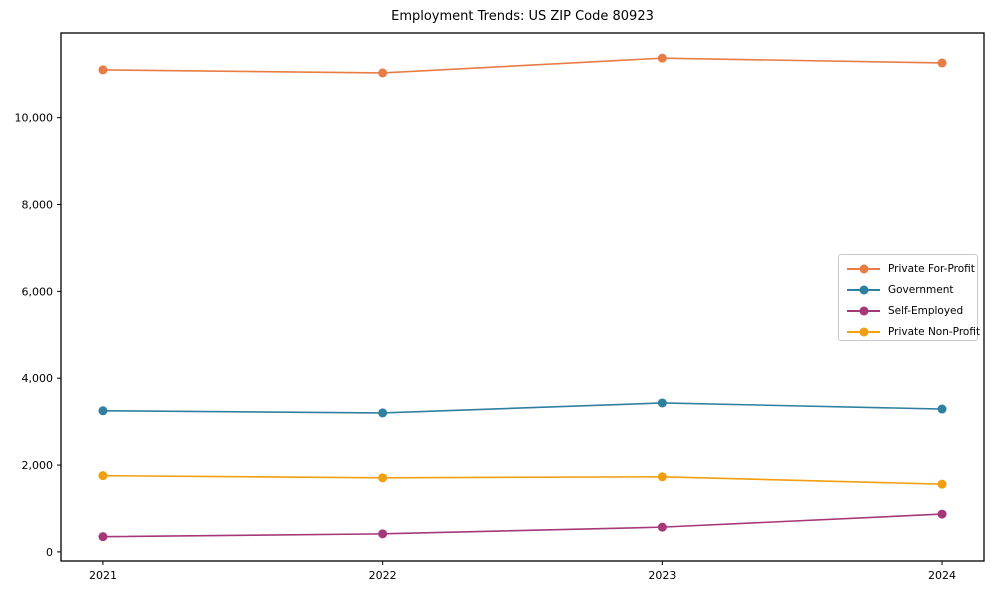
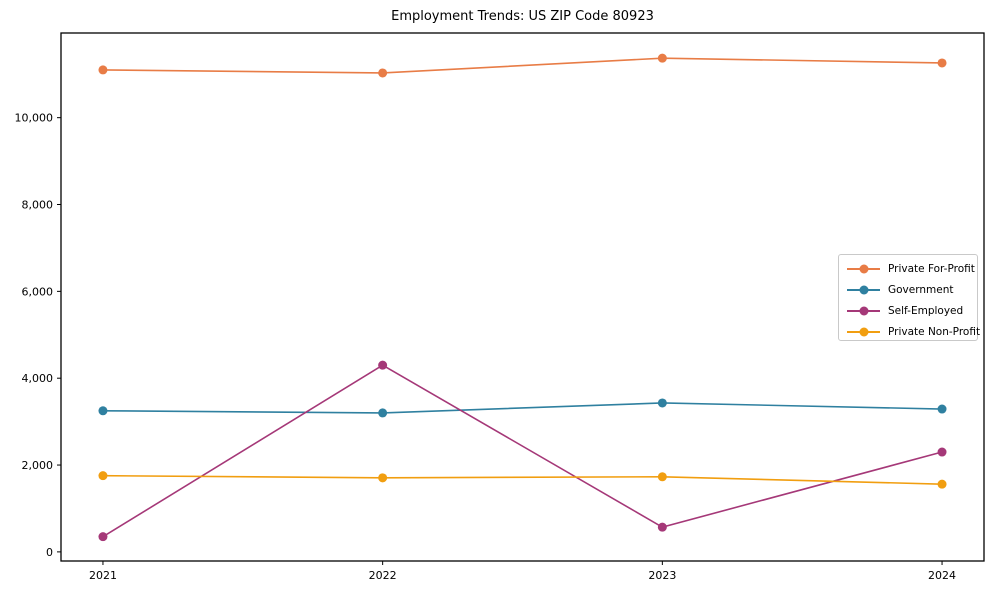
Self-Employed/2022: 400 -> 4300
Self-Employed/2024: 900 -> 2300
